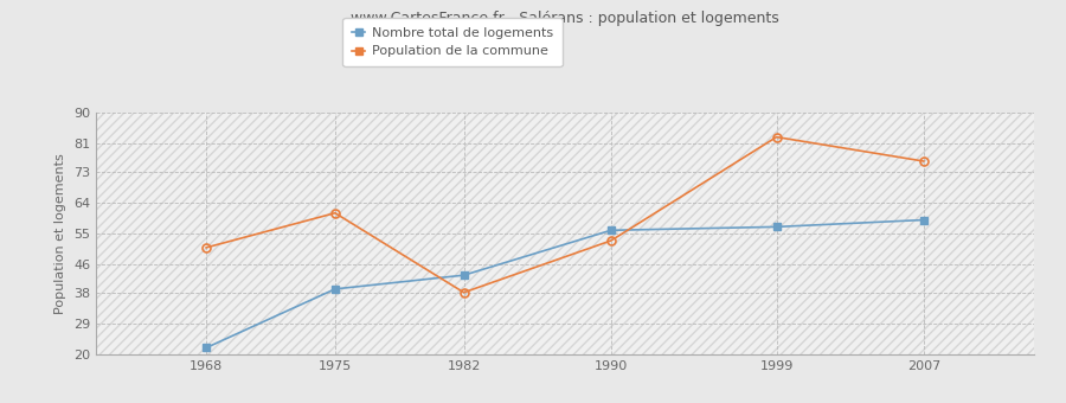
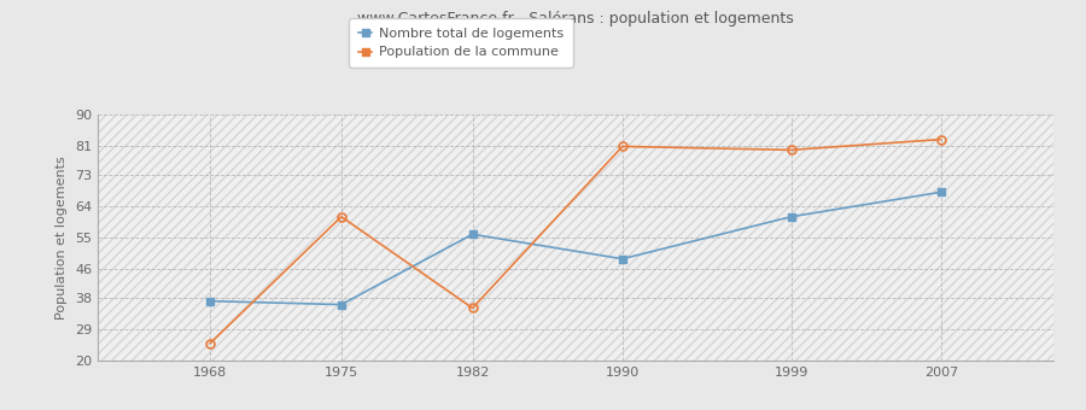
Nombre total de logements/1968: 22 -> 37
Population de la commune/1968: 51 -> 25
Nombre total de logements/1975: 39 -> 36
Nombre total de logements/1982: 43 -> 56
Population de la commune/1982: 38 -> 35
Nombre total de logements/1990: 56 -> 49
Population de la commune/1990: 53 -> 81
Nombre total de logements/1999: 57 -> 61
Population de la commune/1999: 83 -> 80
Nombre total de logements/2007: 59 -> 68
Population de la commune/2007: 76 -> 83
